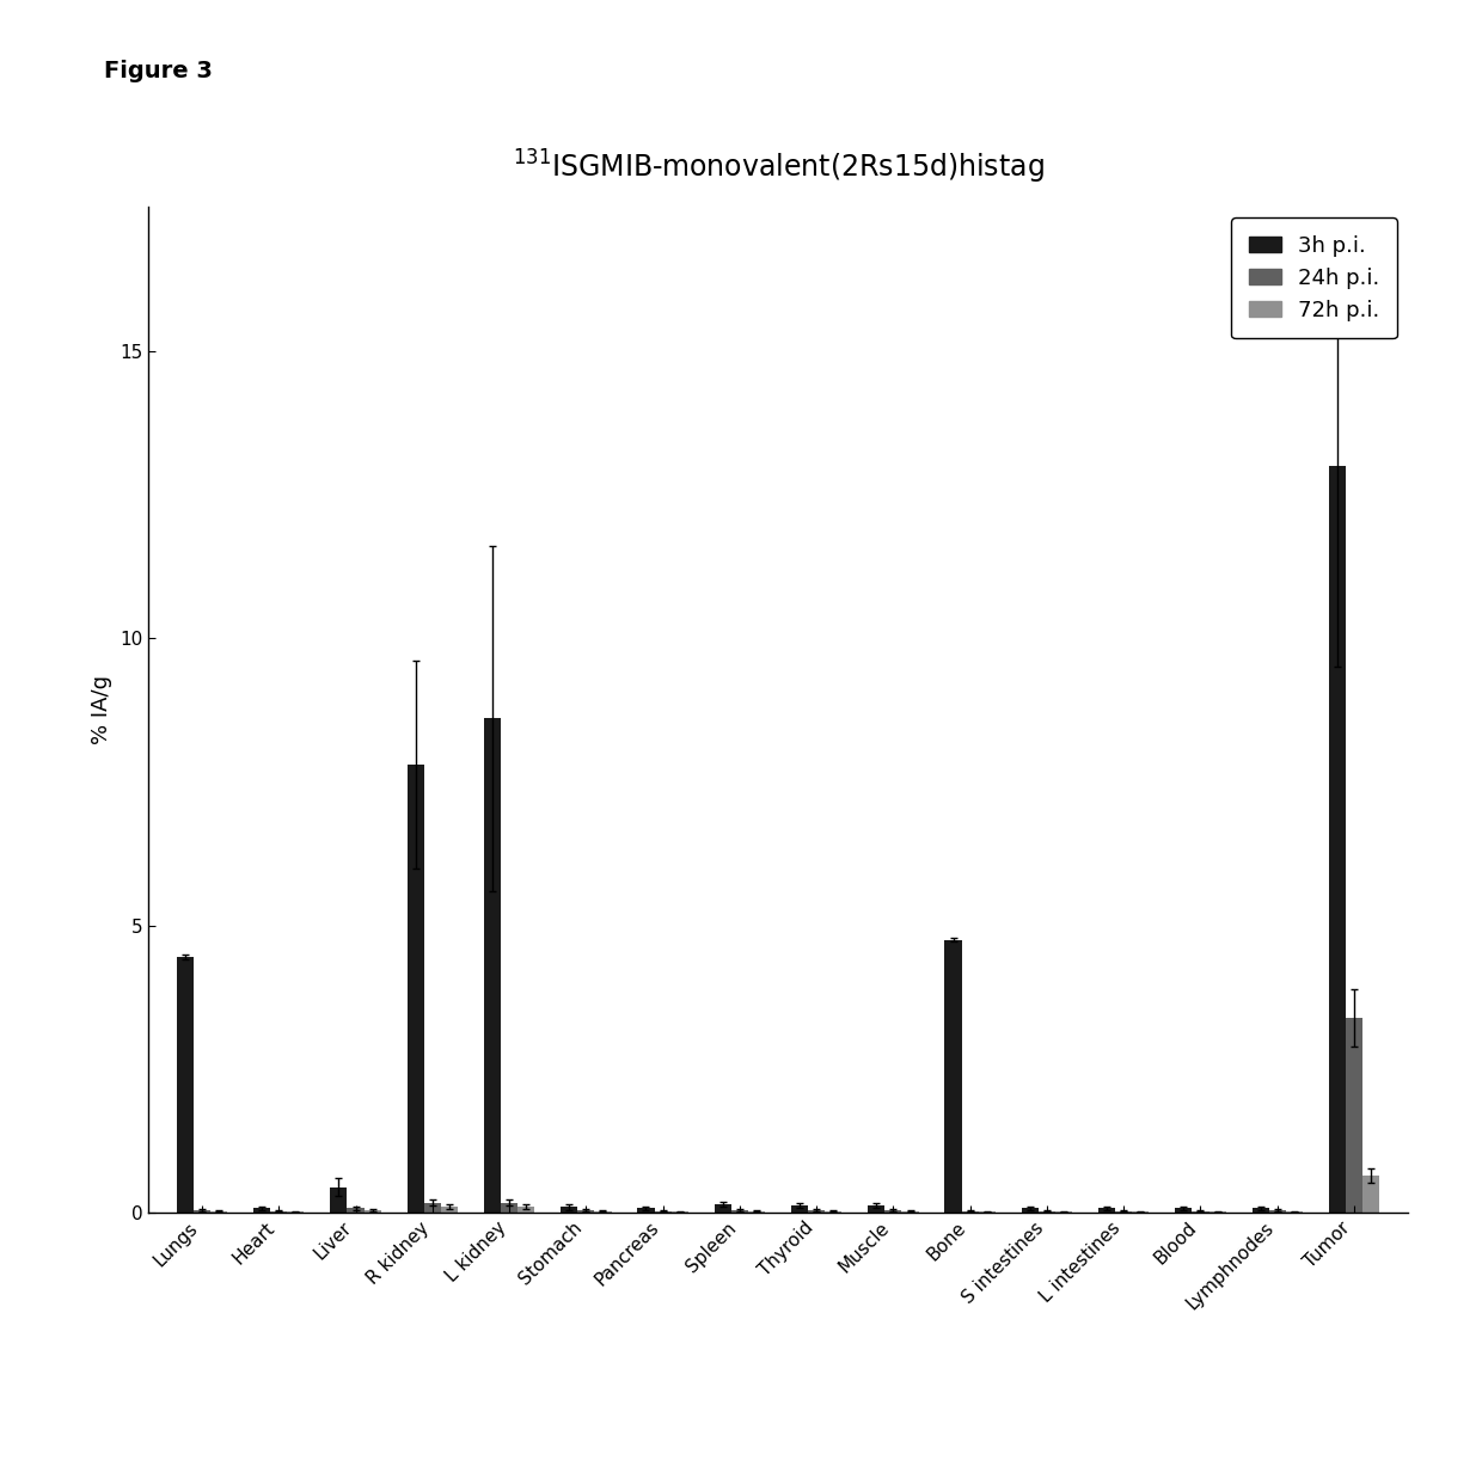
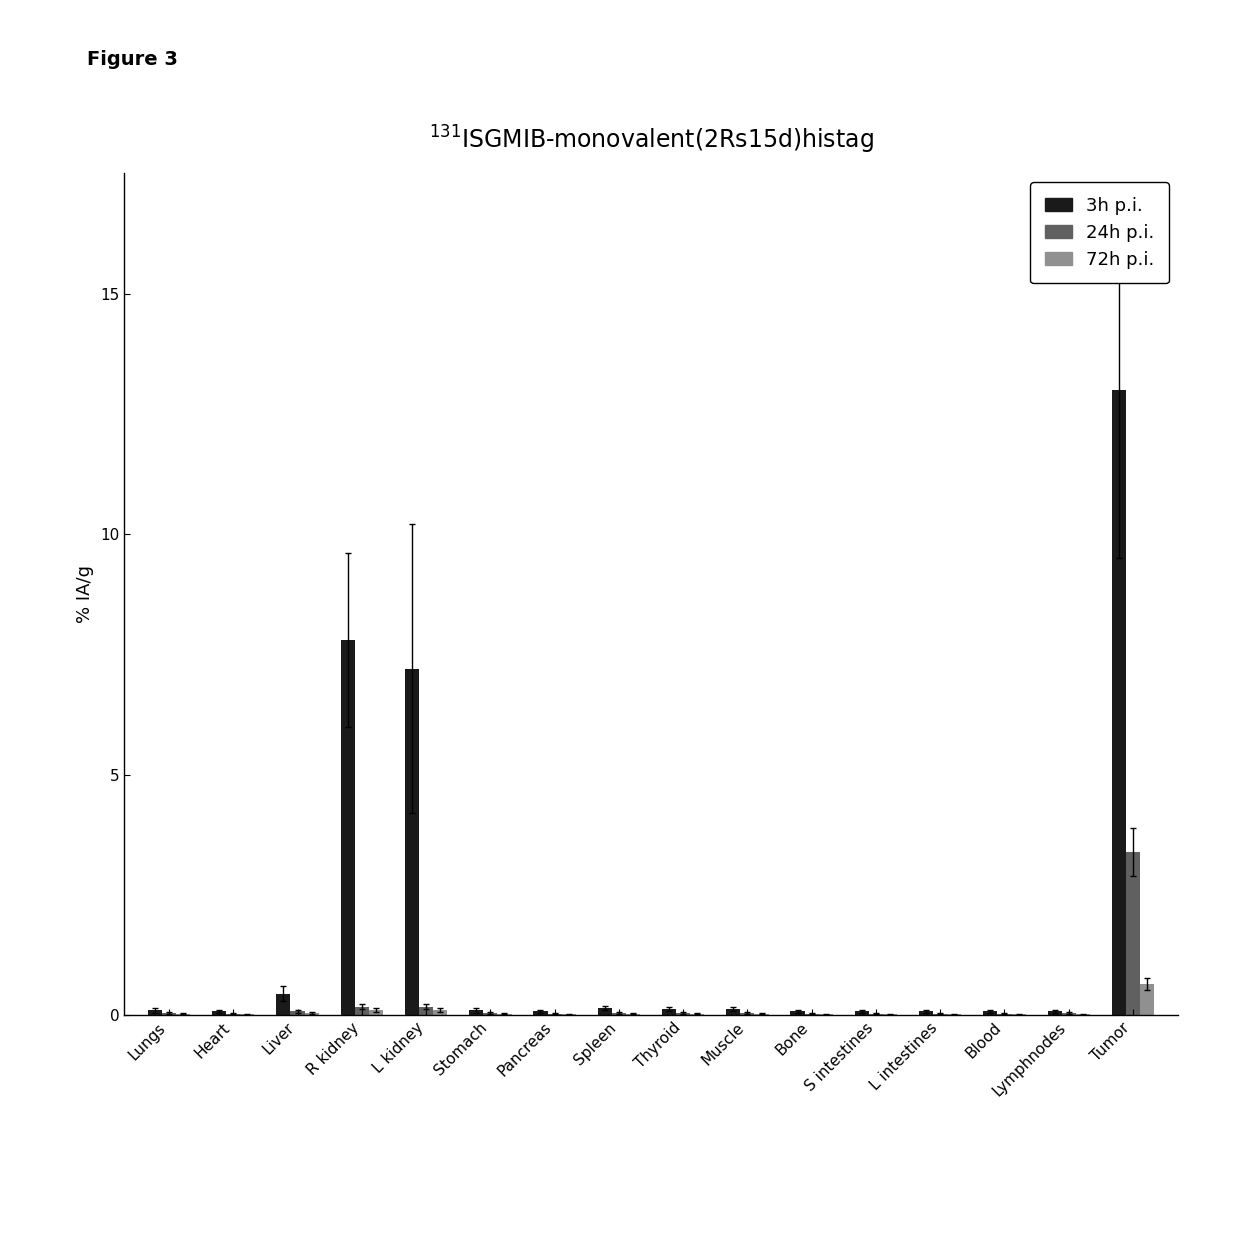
3h p.i./Lungs: 4.45 -> 0.10
3h p.i./L kidney: 8.60 -> 7.20
3h p.i./Bone: 4.75 -> 0.08
